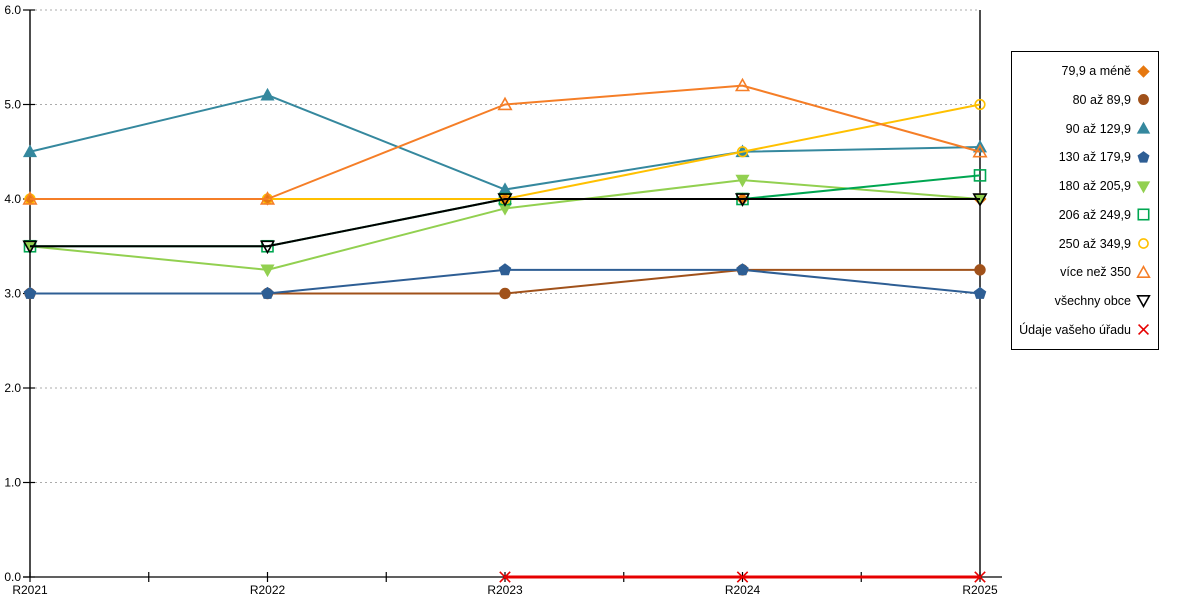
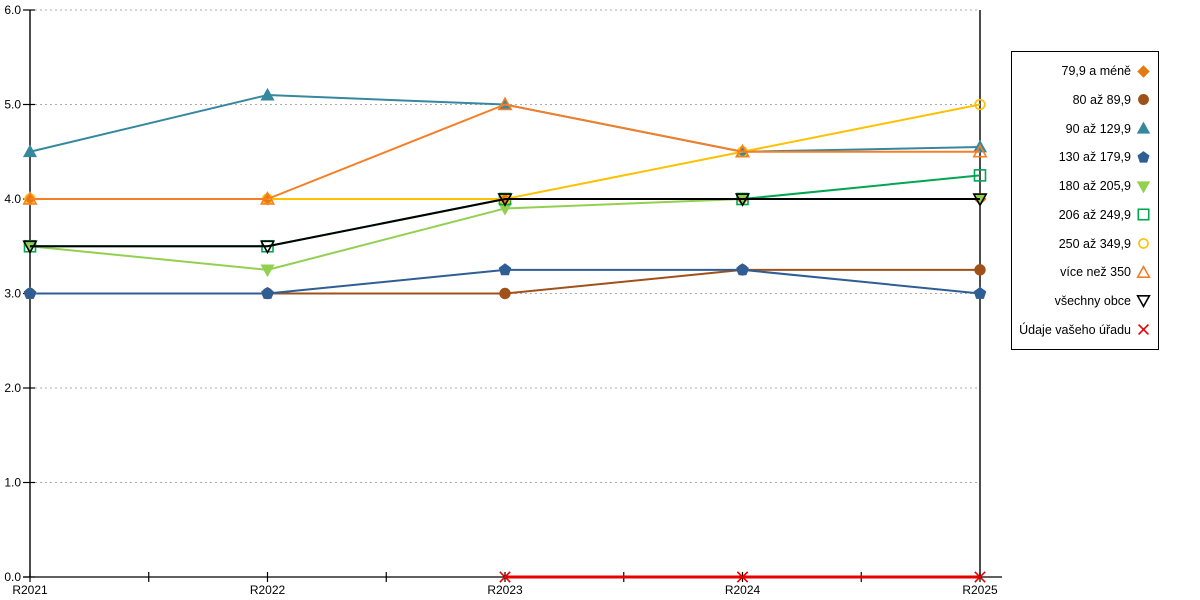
90 až 129,9/R2023: 4.1 -> 5.0
180 až 205,9/R2024: 4.2 -> 4.0
více než 350/R2024: 5.2 -> 4.5
